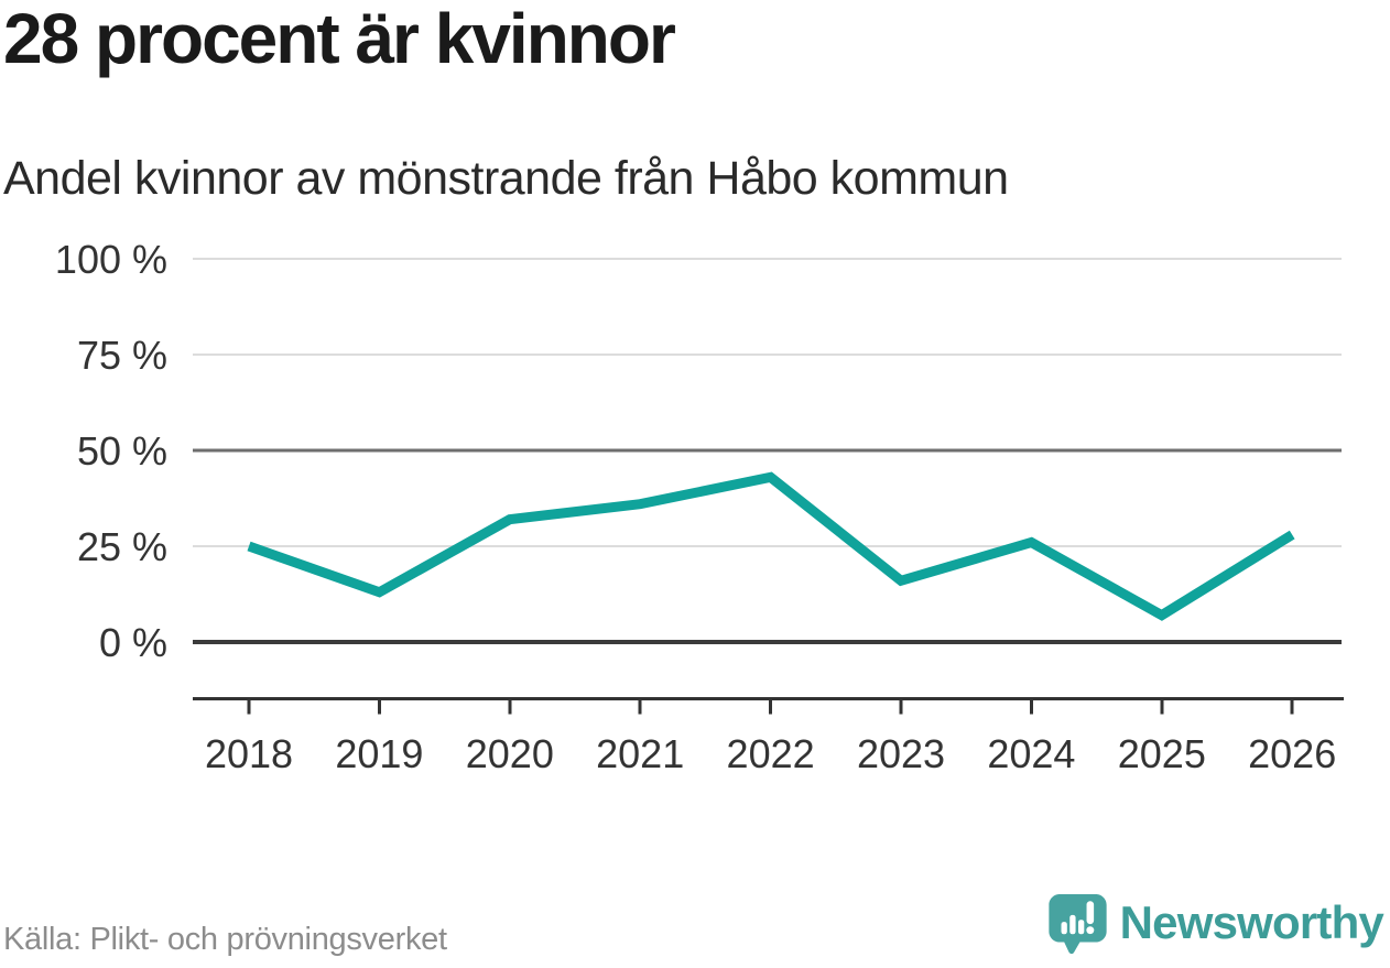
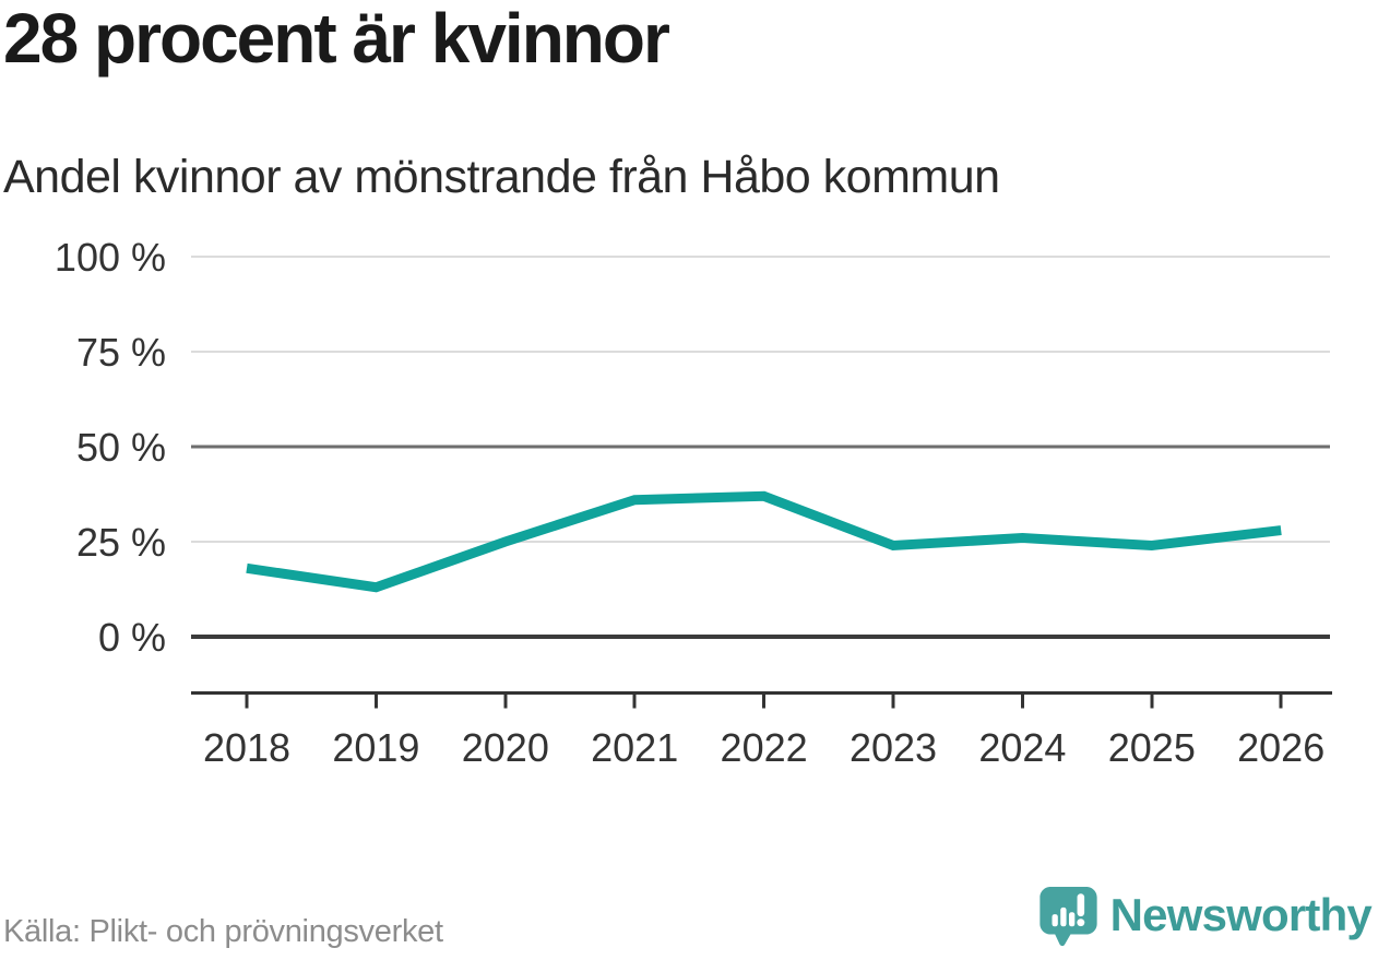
2018: 25% -> 18%
2020: 32% -> 25%
2022: 43% -> 37%
2023: 16% -> 24%
2025: 7% -> 24%
